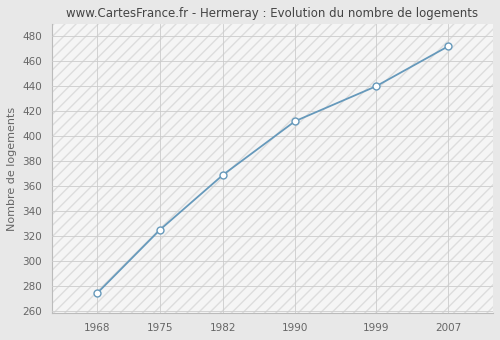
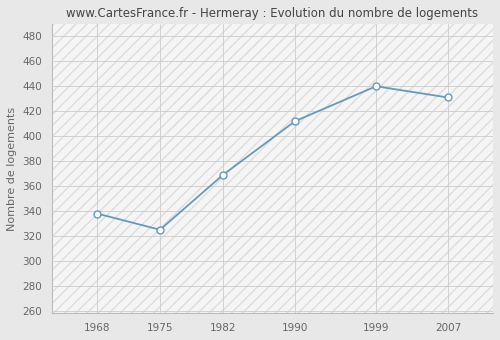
1968: 274 -> 338
2007: 472 -> 431
